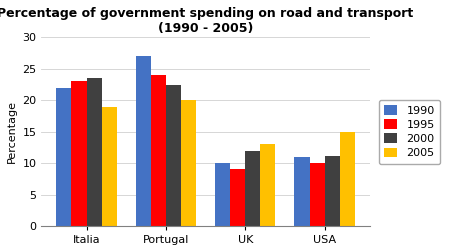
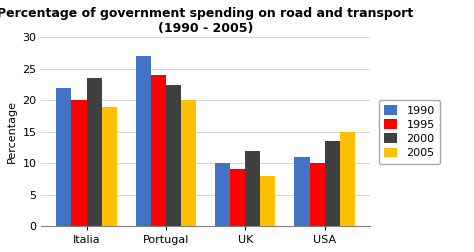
1995/Italia: 23 -> 20
2005/UK: 13 -> 8
2000/USA: 11.2 -> 13.5
